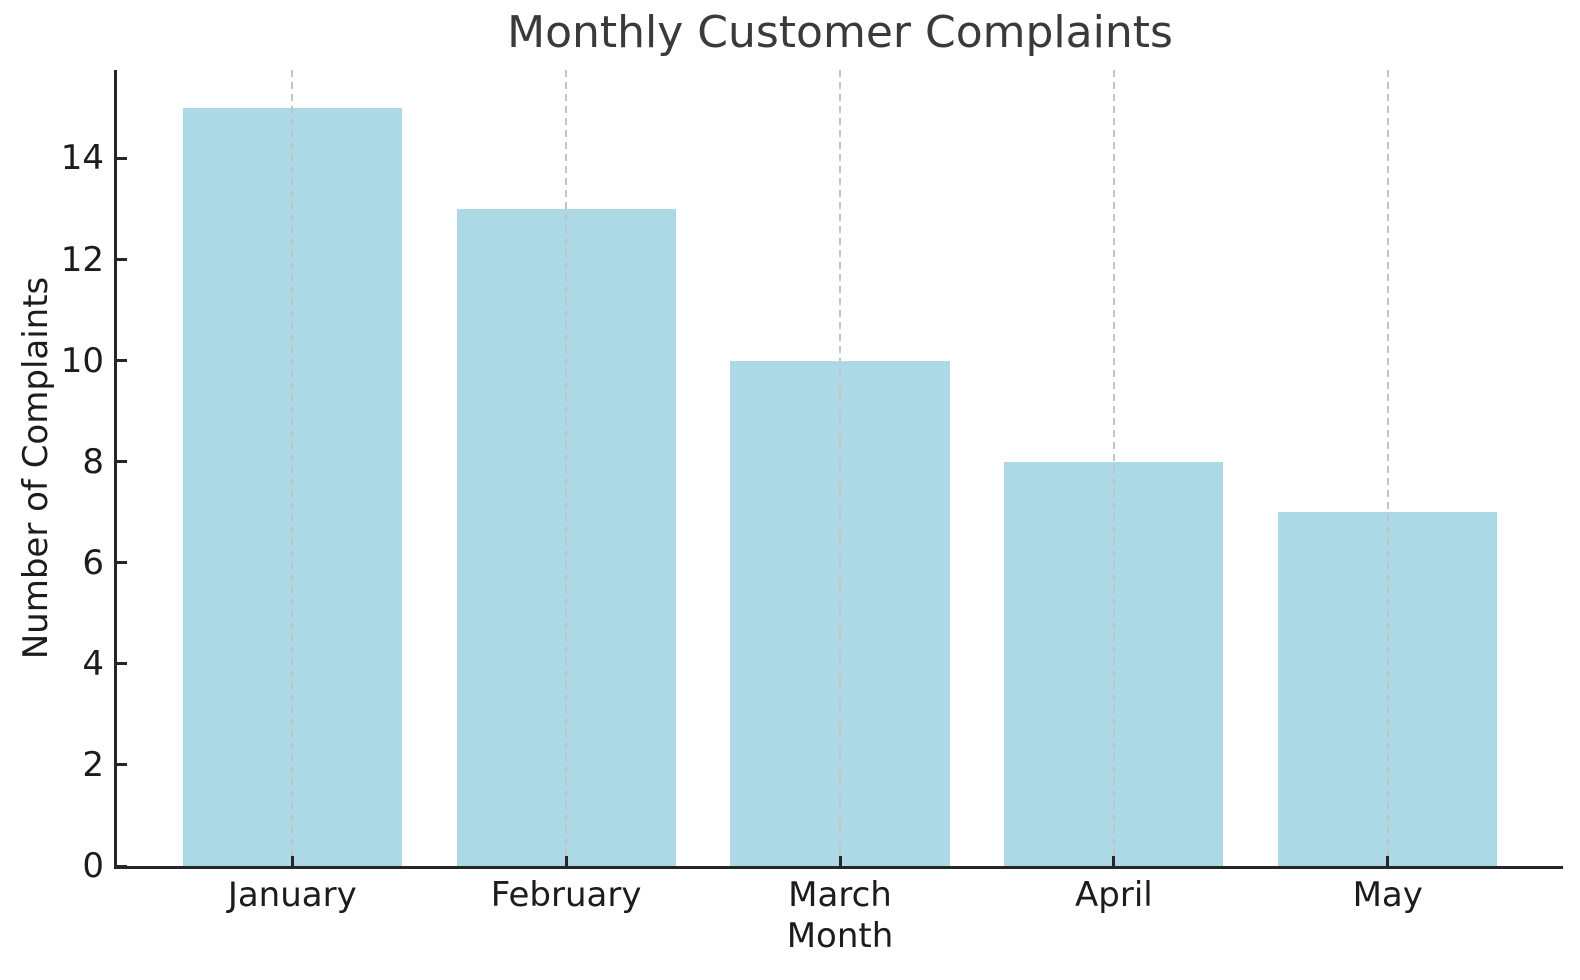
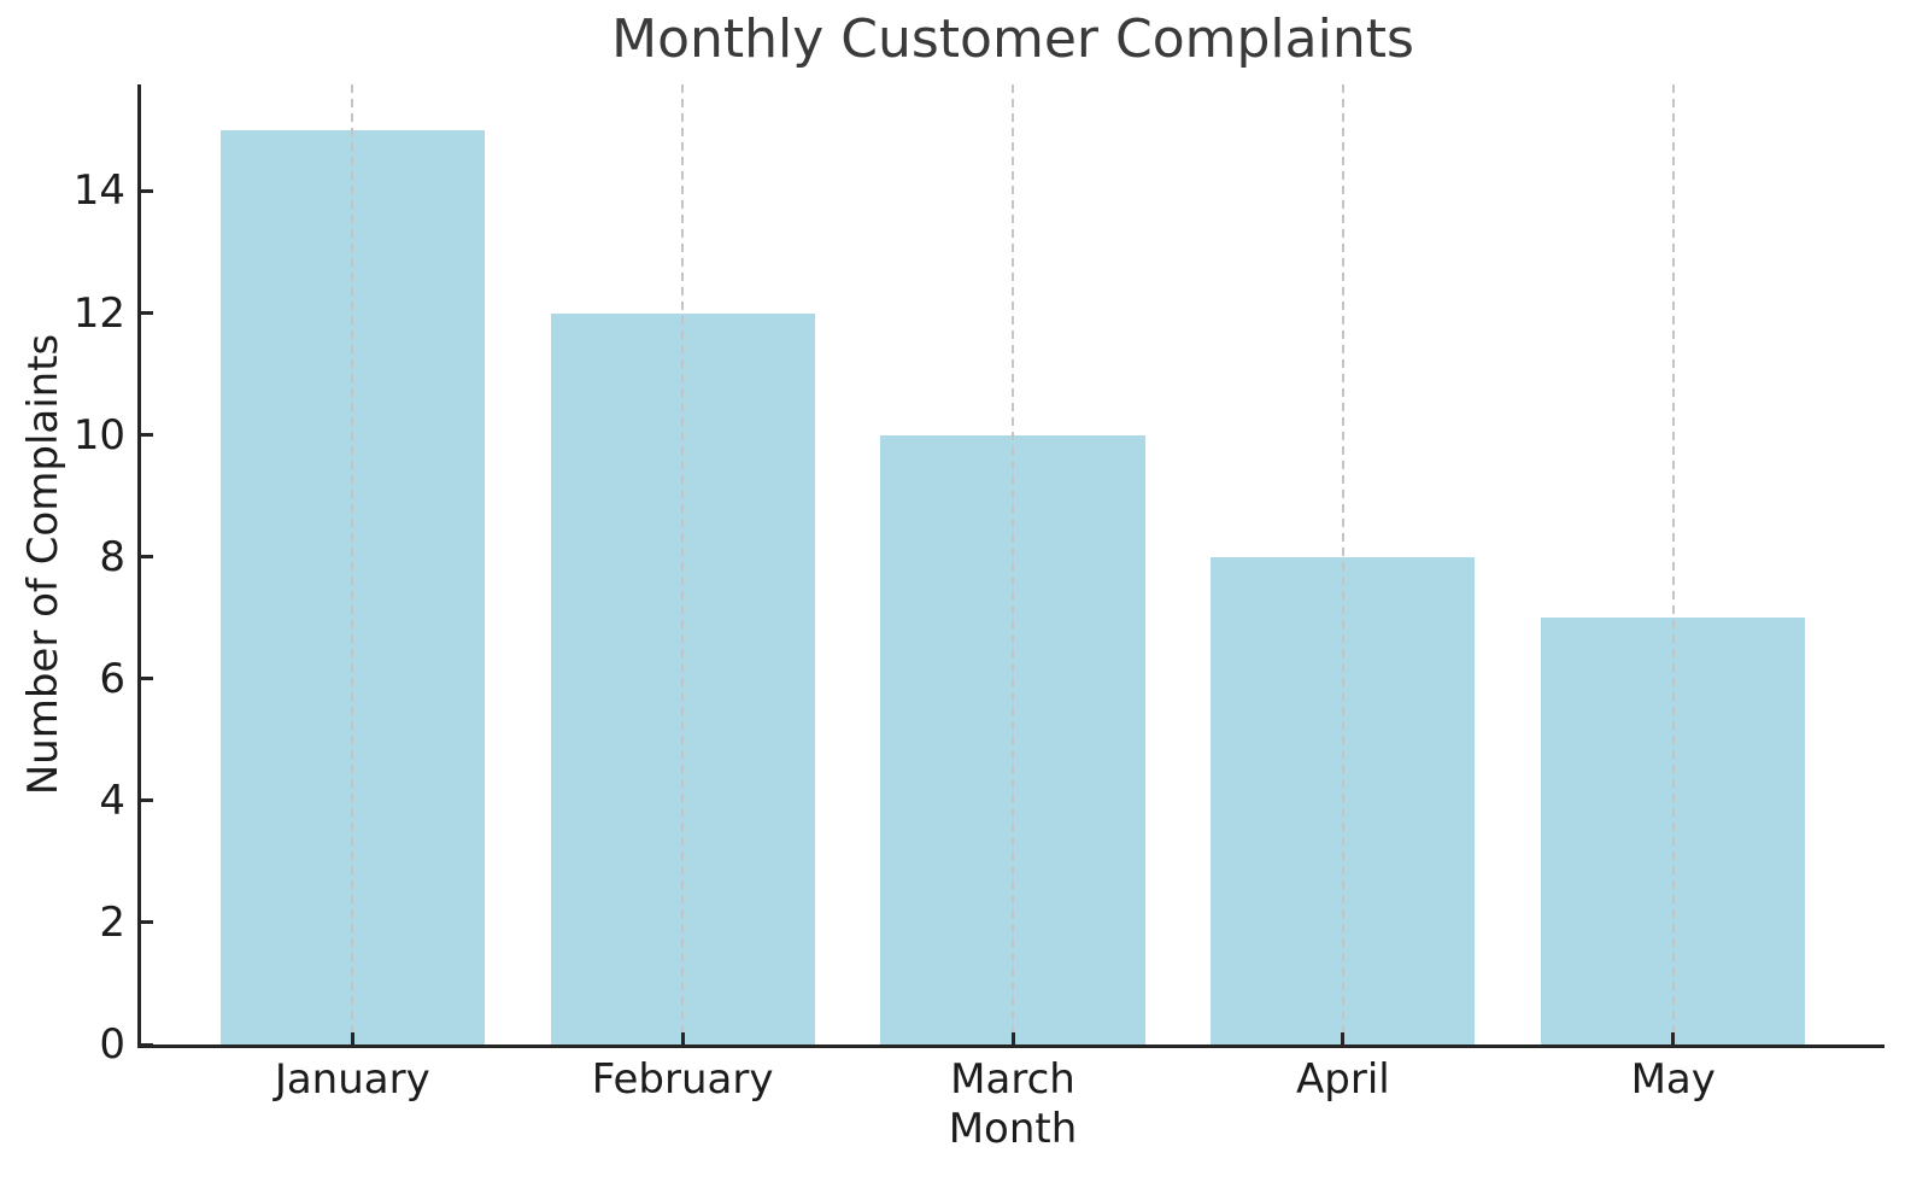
February: 13 -> 12
